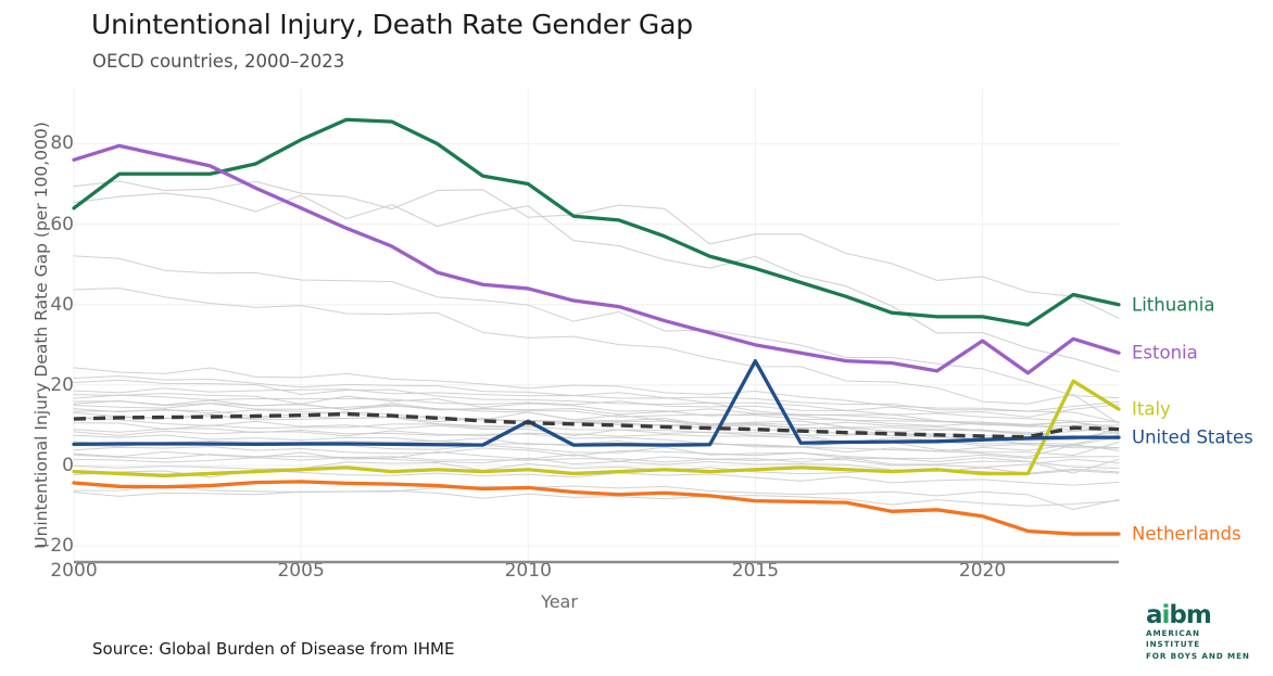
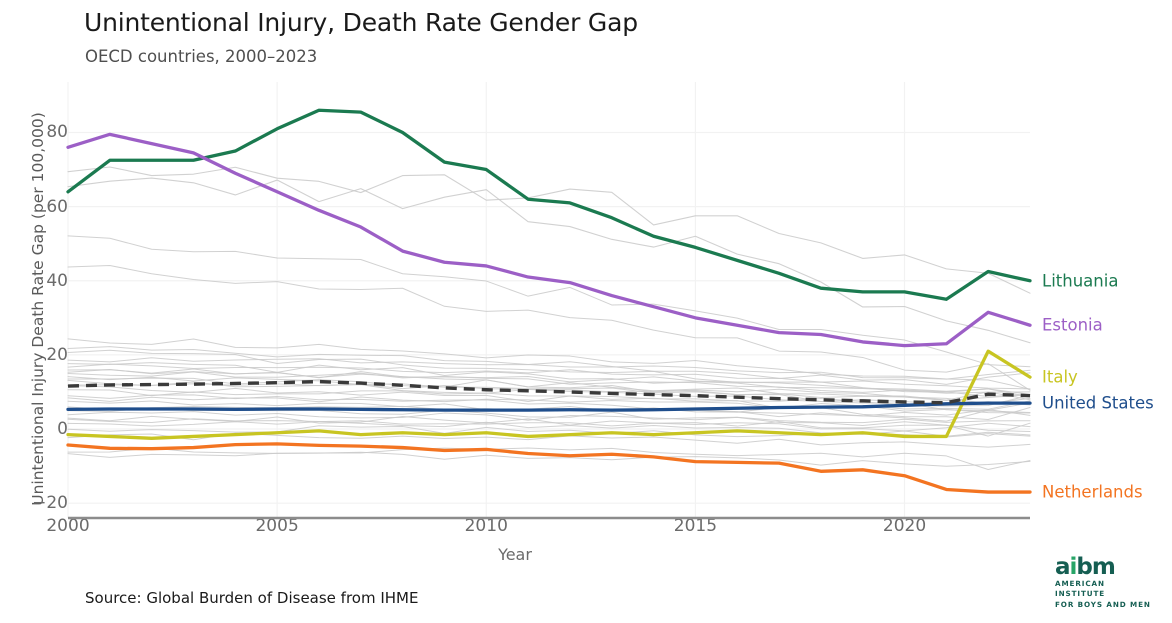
United States/2010: 11 -> 5
United States/2015: 26 -> 5
Estonia/2020: 31 -> 22
